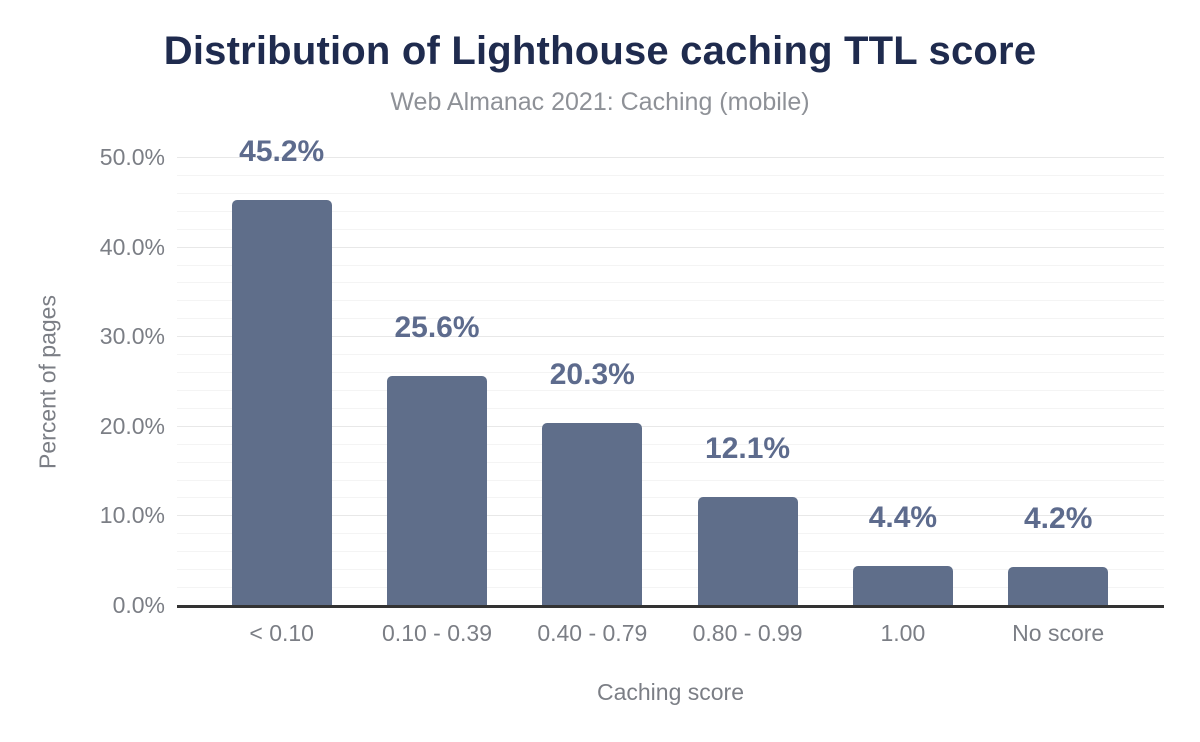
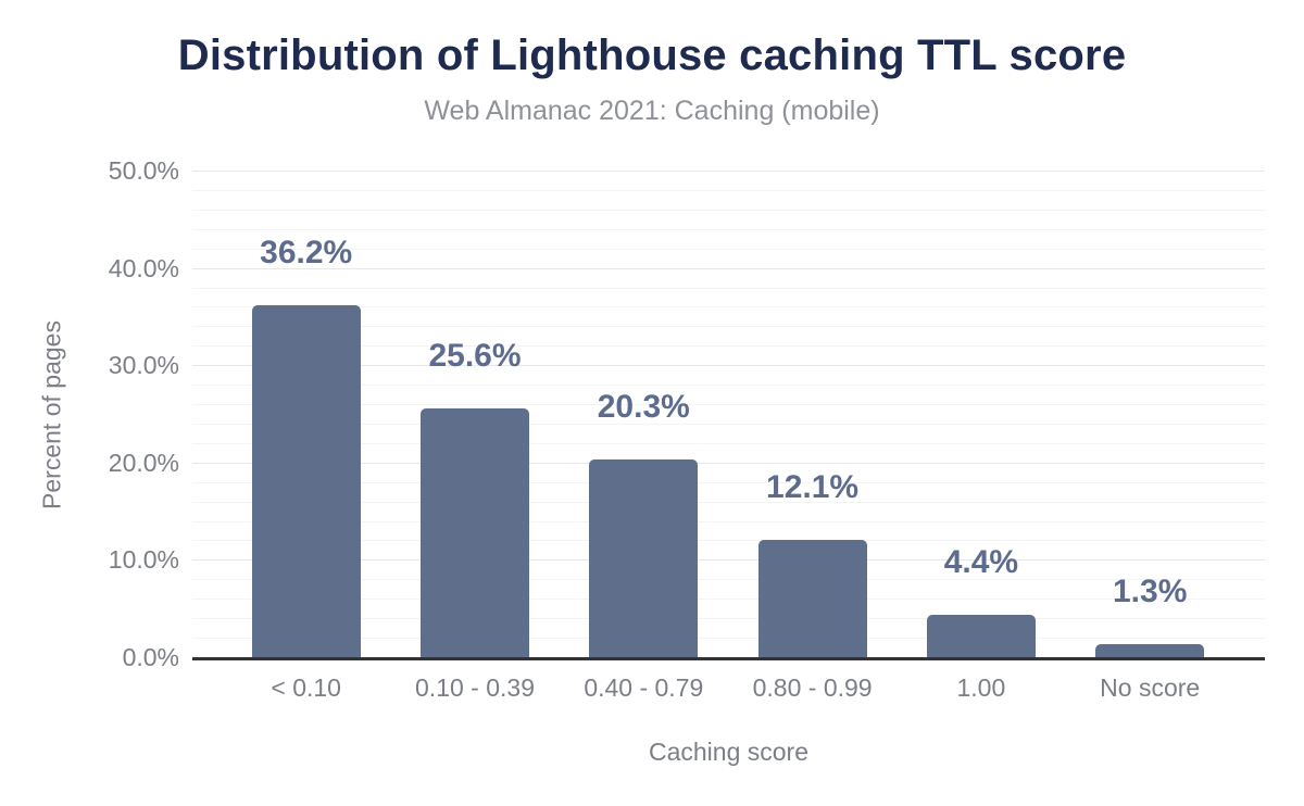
< 0.10: 45.2% -> 36.2%
No score: 4.2% -> 1.3%
